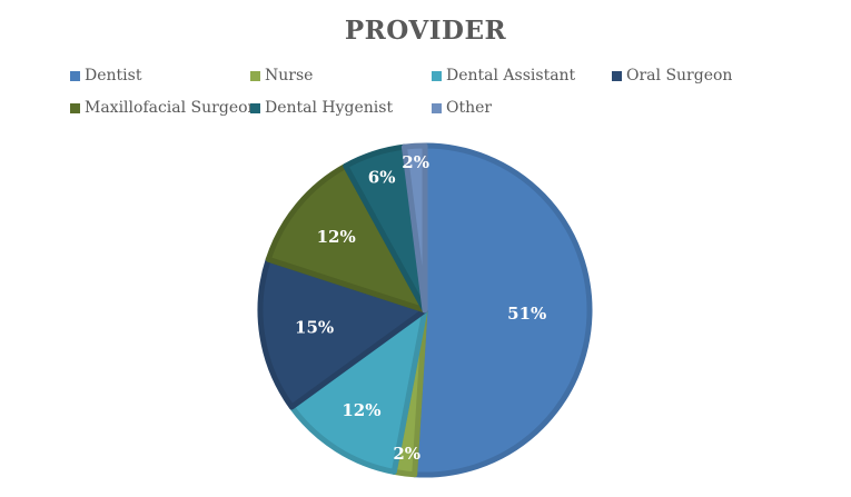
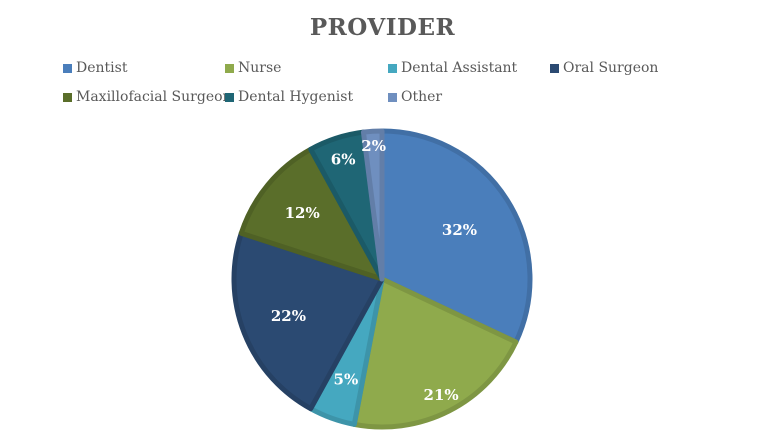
Dentist: 51% -> 32%
Nurse: 2% -> 21%
Dental Assistant: 12% -> 5%
Oral Surgeon: 15% -> 22%
